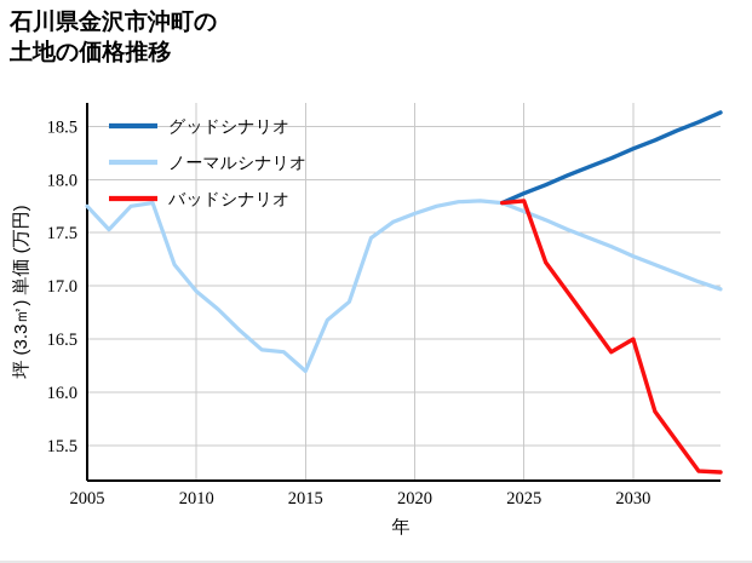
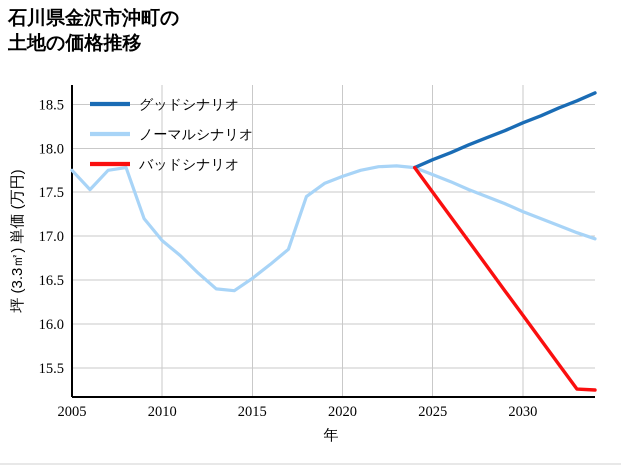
ノーマルシナリオ/2015: 16.2 -> 16.5
バッドシナリオ/2025: 17.8 -> 17.5
バッドシナリオ/2030: 16.5 -> 16.1
